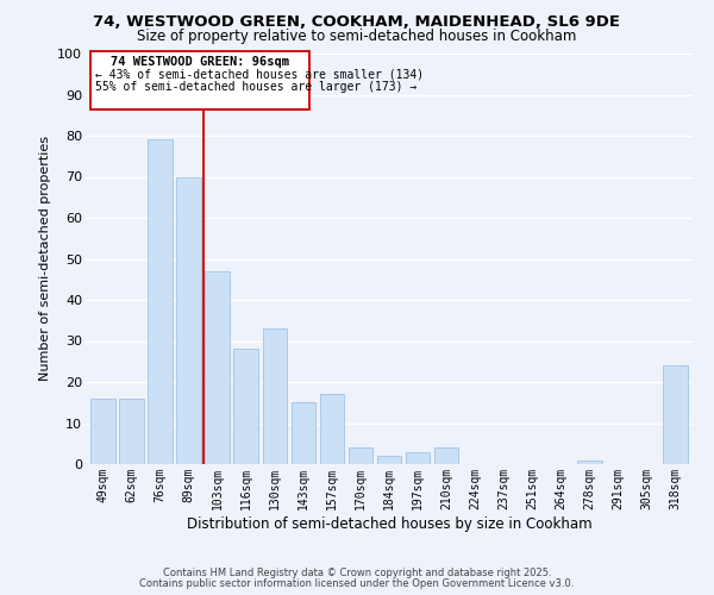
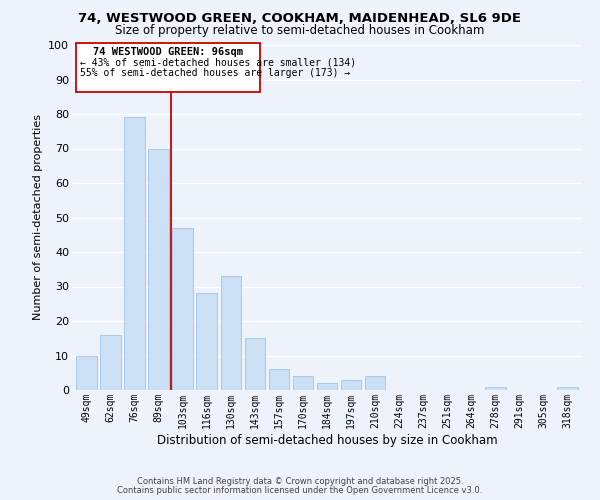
49sqm: 16 -> 10
157sqm: 17 -> 6
318sqm: 24 -> 1
